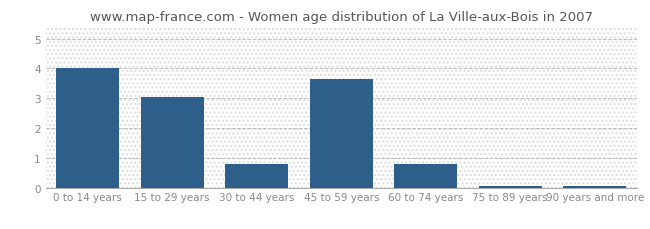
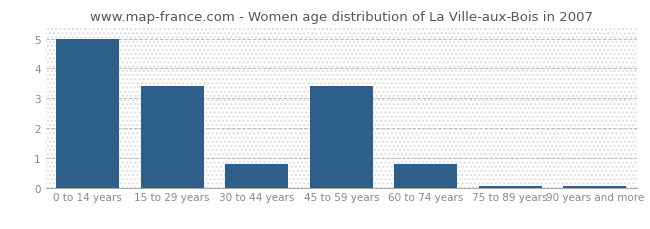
0 to 14 years: 4.00 -> 5.00
15 to 29 years: 3.05 -> 3.40
45 to 59 years: 3.65 -> 3.40
